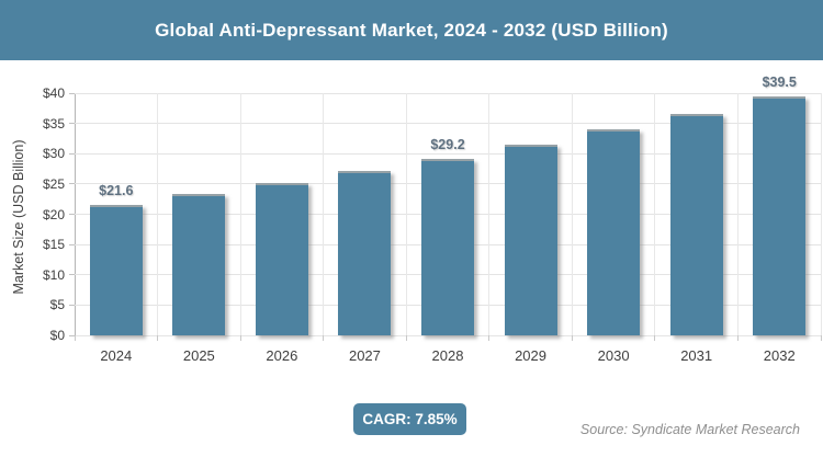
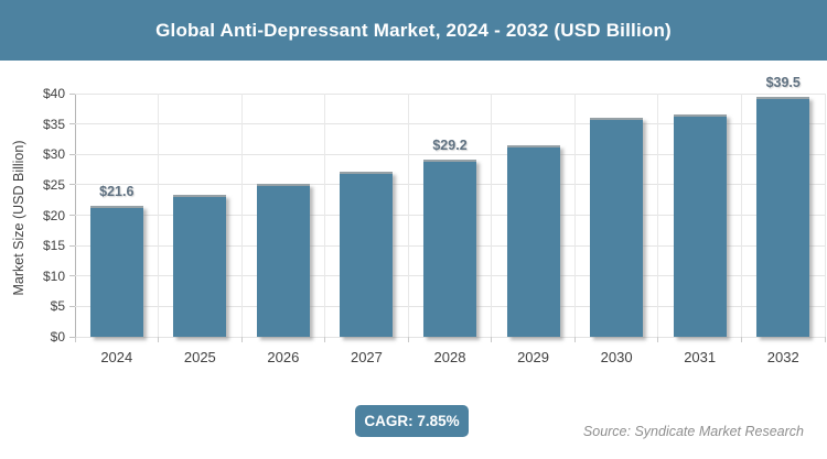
2030: $34 -> $36
